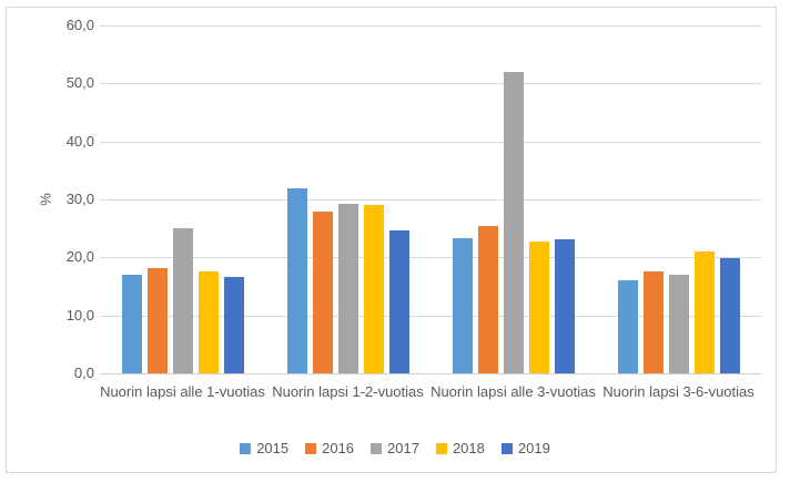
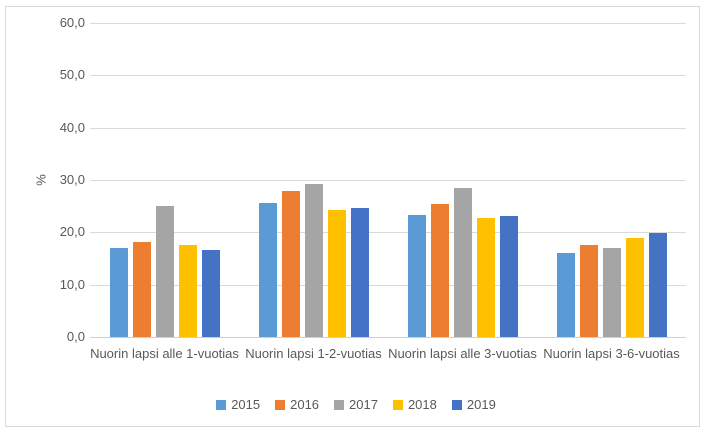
2015/Nuorin lapsi 1-2-vuotias: 32 -> 26
2018/Nuorin lapsi 1-2-vuotias: 29 -> 24
2017/Nuorin lapsi alle 3-vuotias: 52 -> 28
2018/Nuorin lapsi 3-6-vuotias: 21 -> 19
